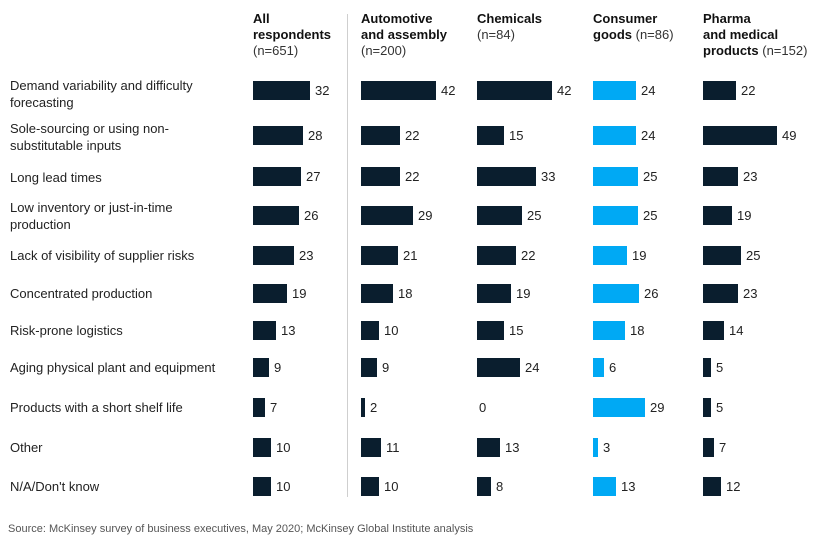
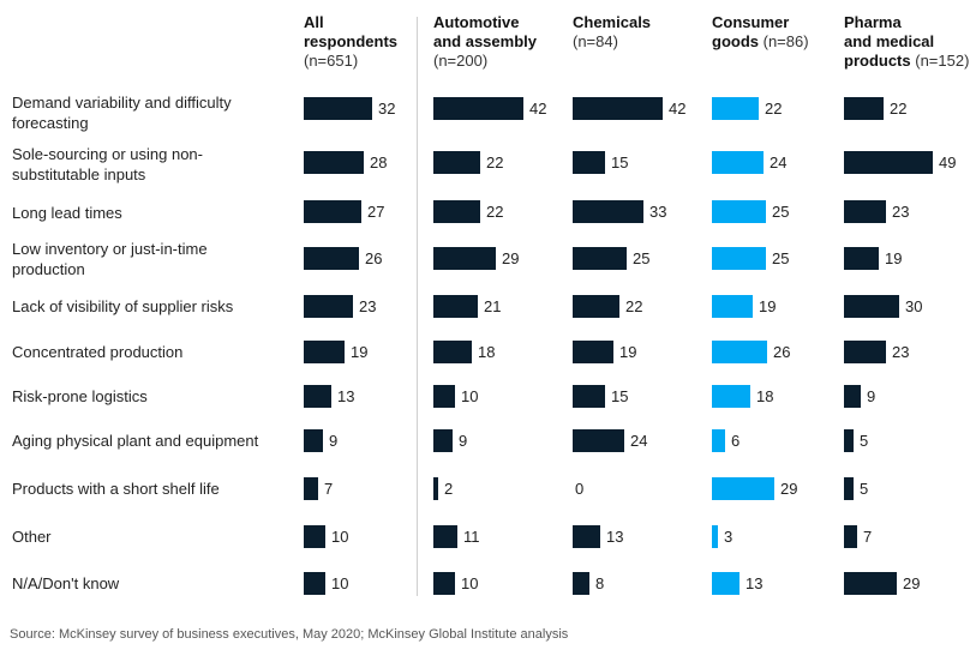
Consumer goods/Demand variability and difficulty forecasting: 24 -> 22
Pharma and medical products/Lack of visibility of supplier risks: 25 -> 30
Pharma and medical products/Risk-prone logistics: 14 -> 9
Pharma and medical products/N/A/Don't know: 12 -> 29
